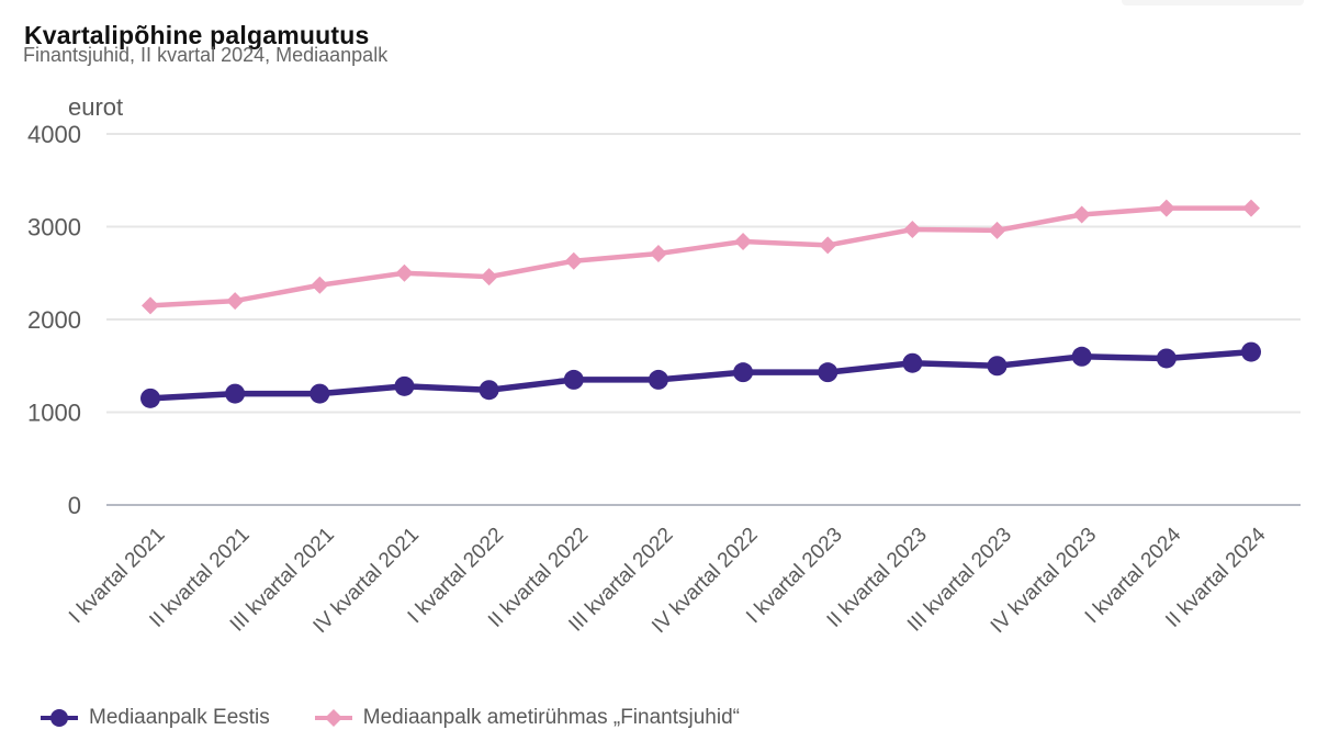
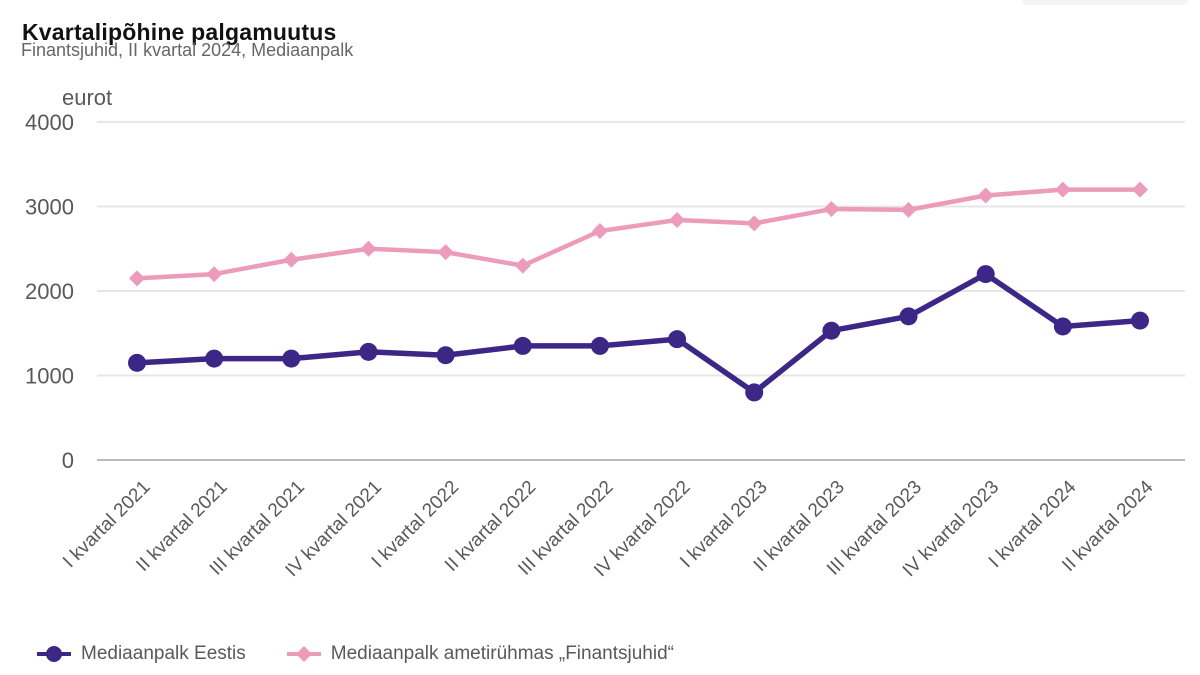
Mediaanpalk ametirühmas „Finantsjuhid“/II kvartal 2022: 2600 -> 2300
Mediaanpalk Eestis/I kvartal 2023: 1400 -> 800
Mediaanpalk Eestis/III kvartal 2023: 1500 -> 1700
Mediaanpalk Eestis/IV kvartal 2023: 1600 -> 2200
